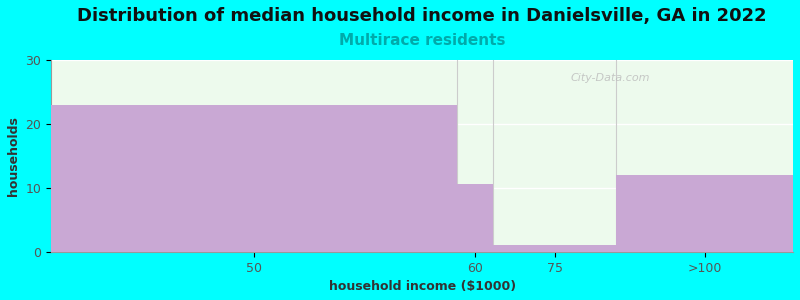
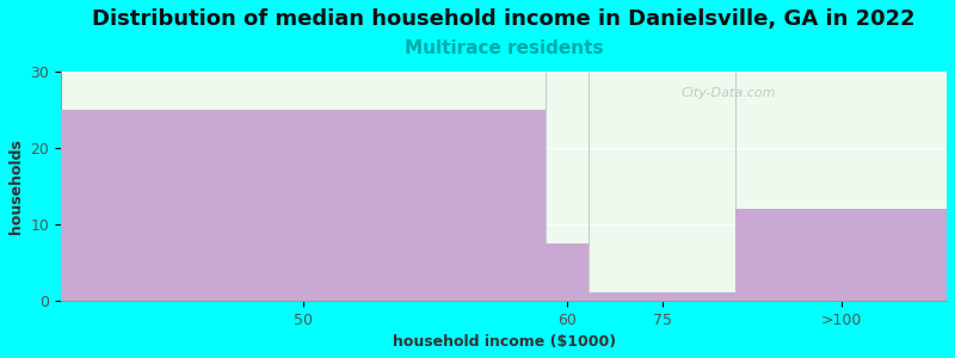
50: 23.0 -> 25.0
60: 10.6 -> 7.5
